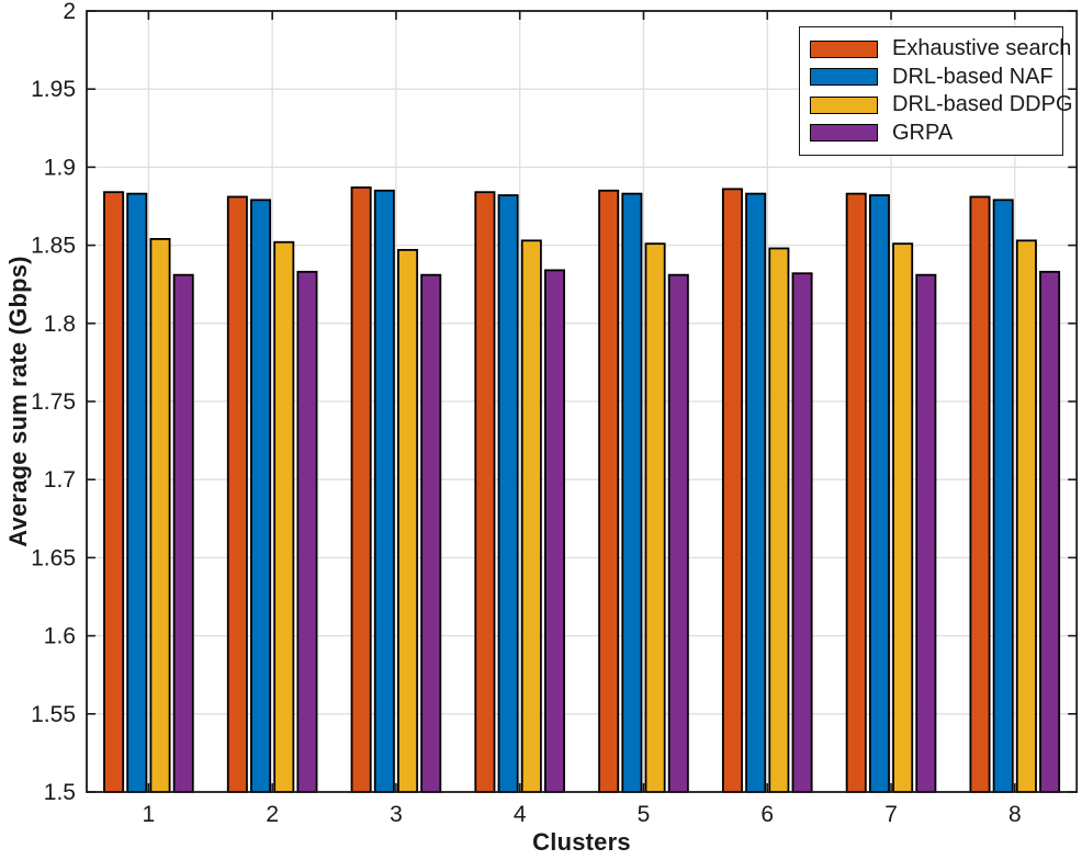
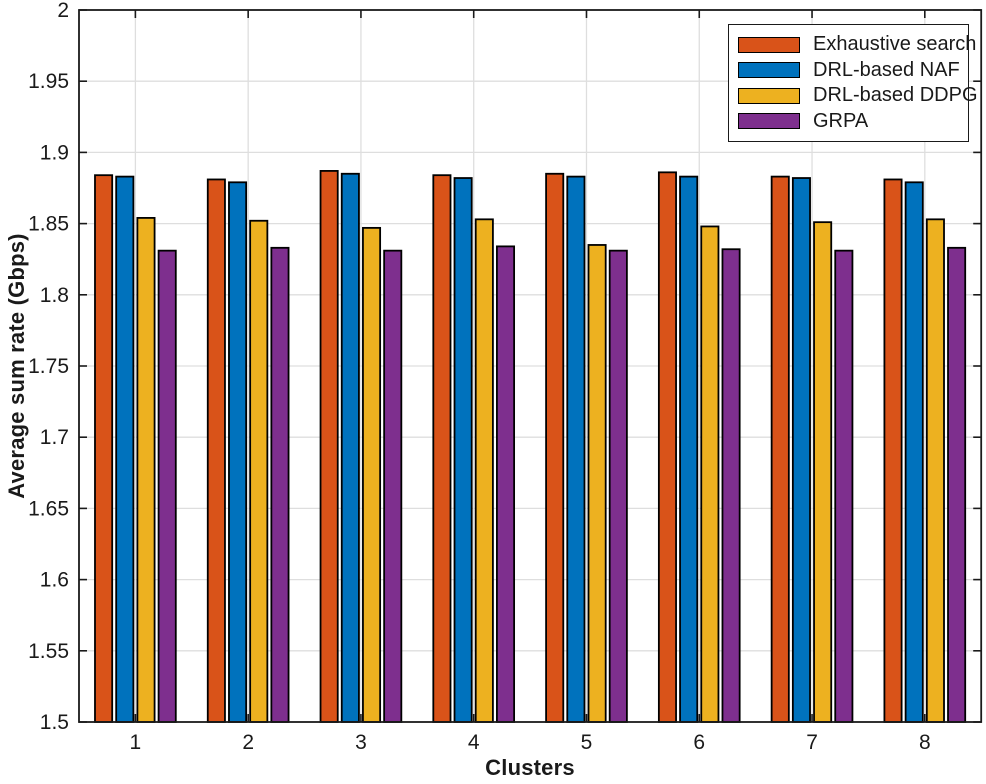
DRL-based DDPG/5: 1.851 -> 1.835
